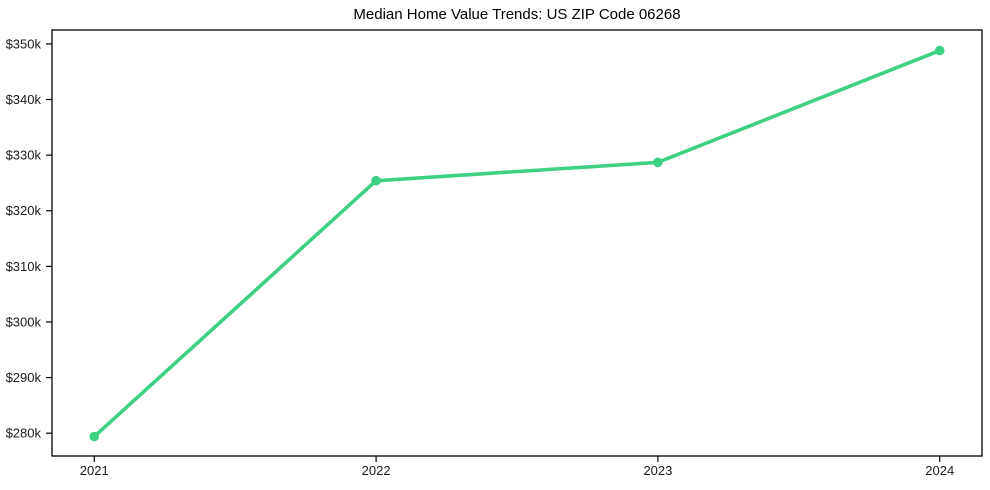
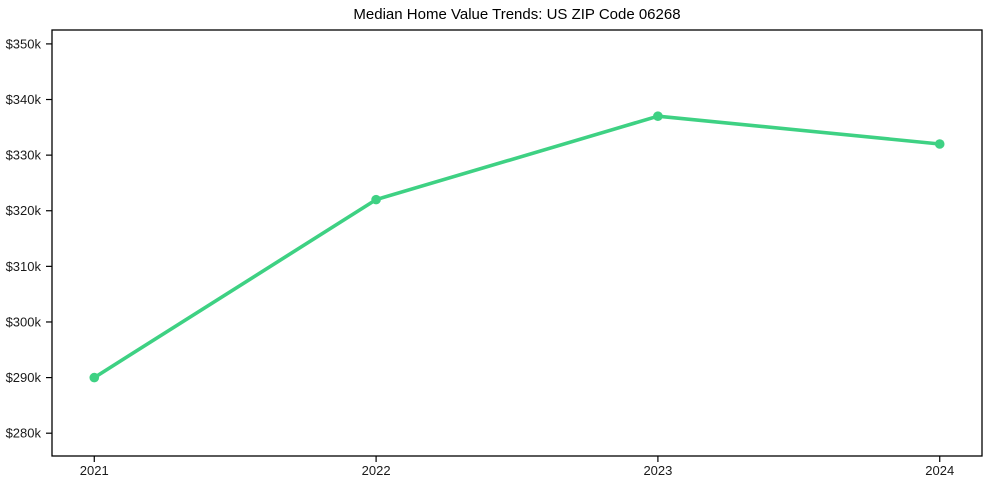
2021: $279k -> $290k
2022: $325k -> $322k
2023: $329k -> $337k
2024: $349k -> $332k
